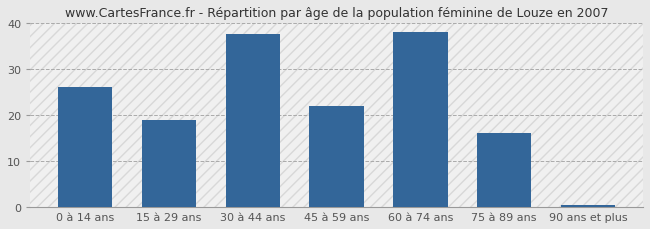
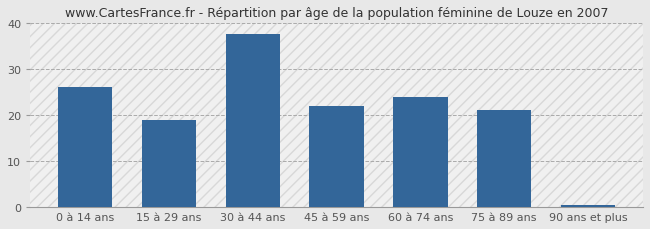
60 à 74 ans: 38.0 -> 24.0
75 à 89 ans: 16.0 -> 21.0
